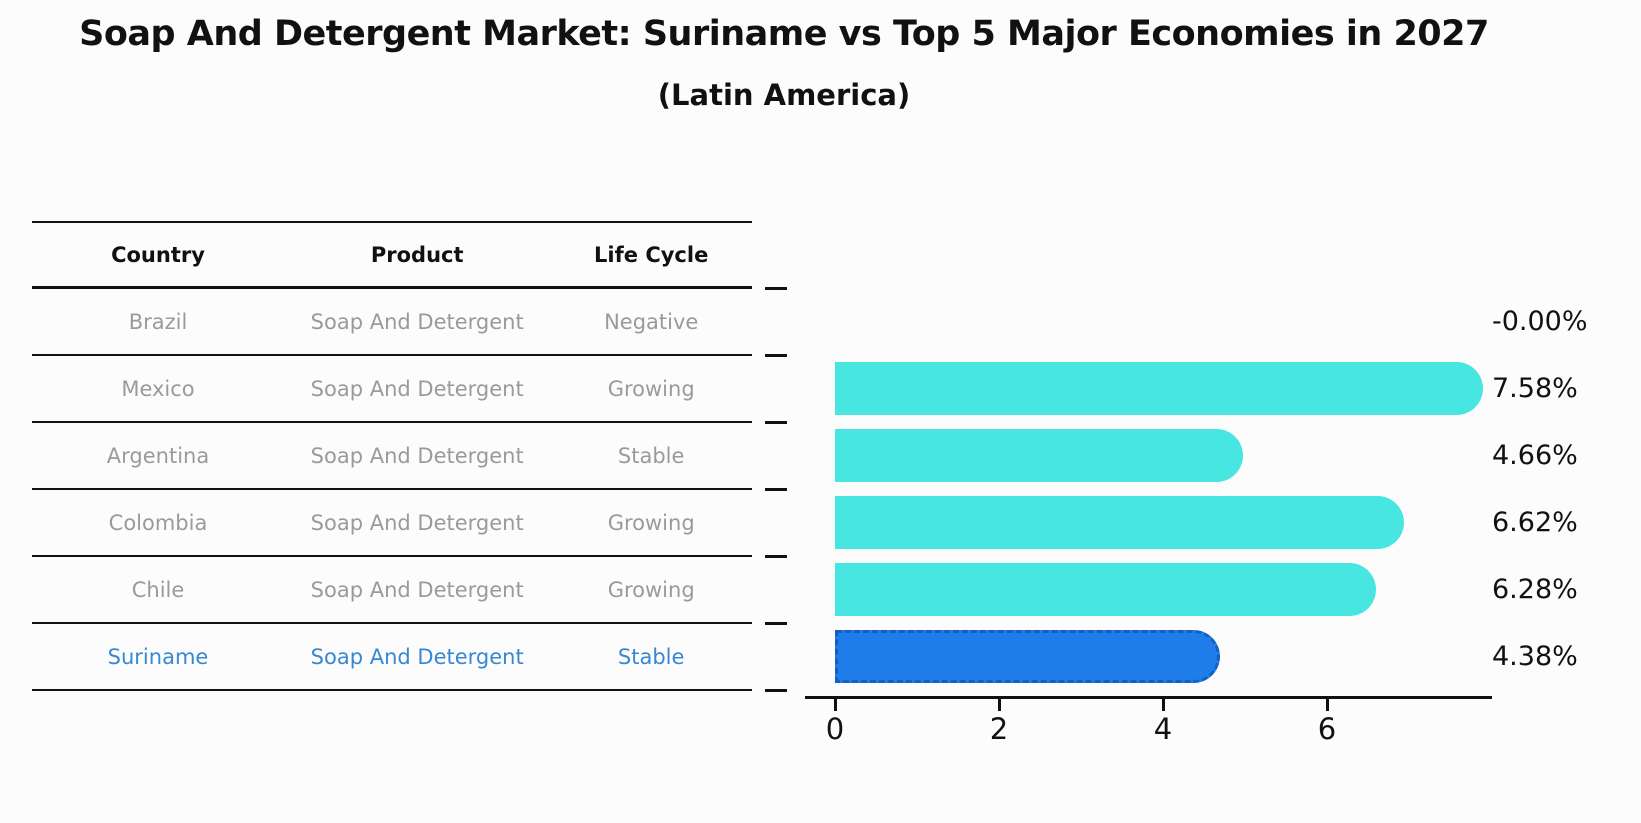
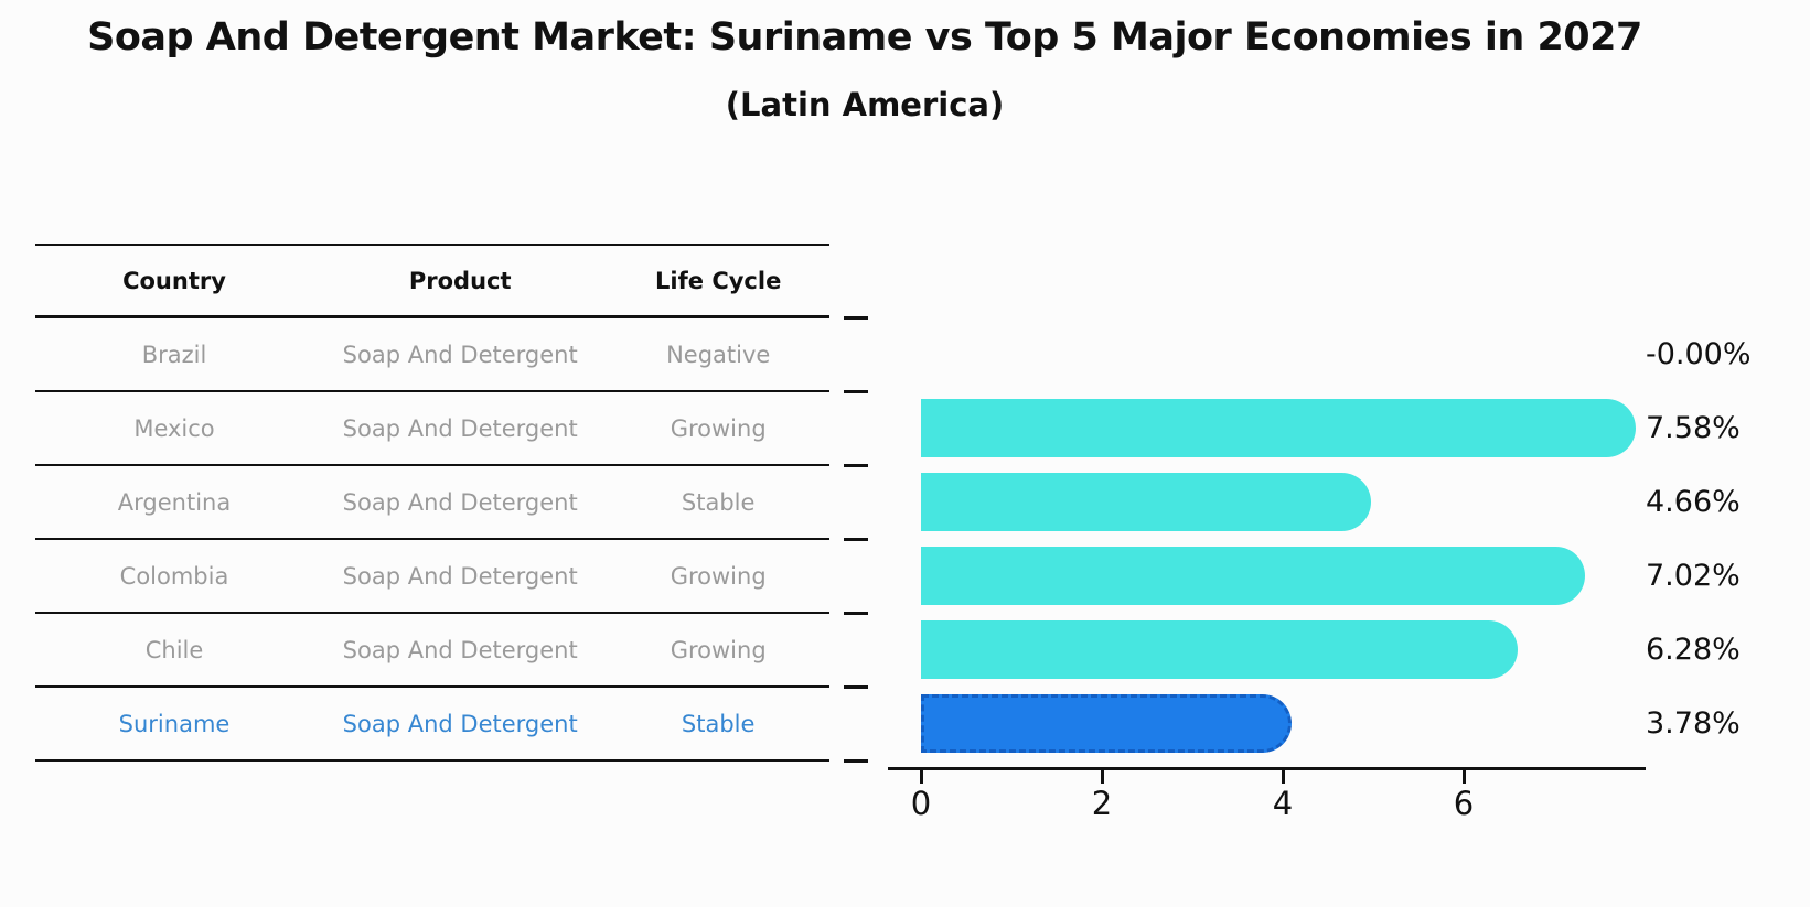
Colombia: 6.62% -> 7.02%
Suriname: 4.38% -> 3.78%
